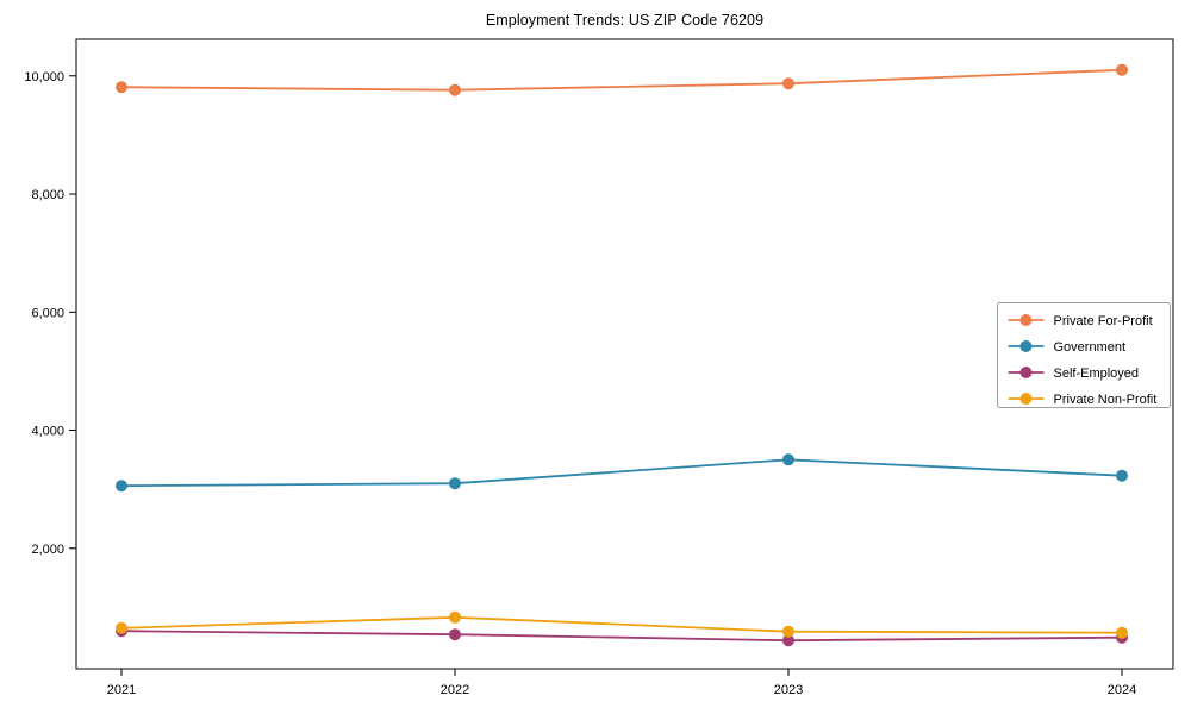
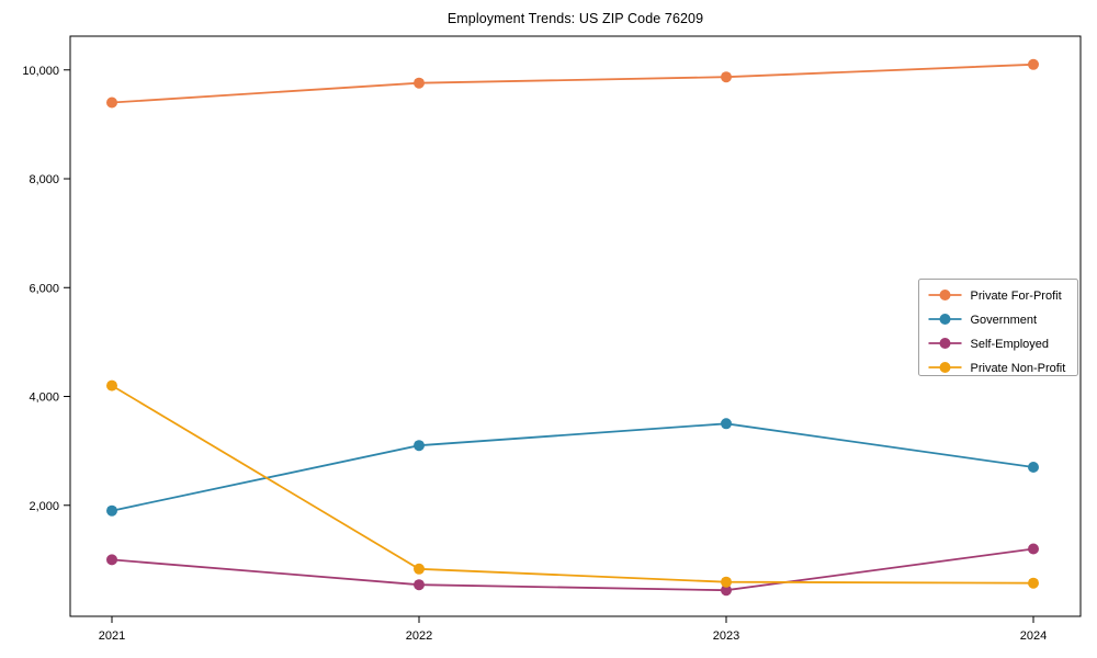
Private For-Profit/2021: 9800 -> 9400
Government/2021: 3100 -> 1900
Self-Employed/2021: 600 -> 1000
Private Non-Profit/2021: 600 -> 4200
Government/2024: 3200 -> 2700
Self-Employed/2024: 500 -> 1200
